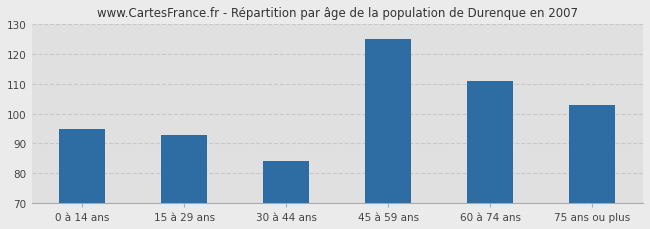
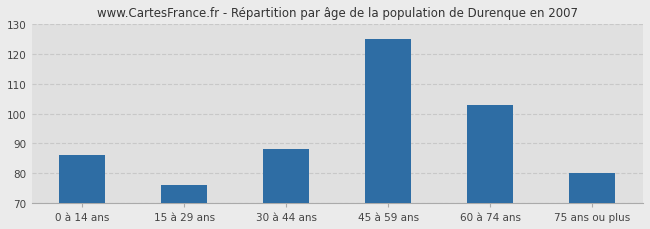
0 à 14 ans: 95 -> 86
15 à 29 ans: 93 -> 76
30 à 44 ans: 84 -> 88
60 à 74 ans: 111 -> 103
75 ans ou plus: 103 -> 80
